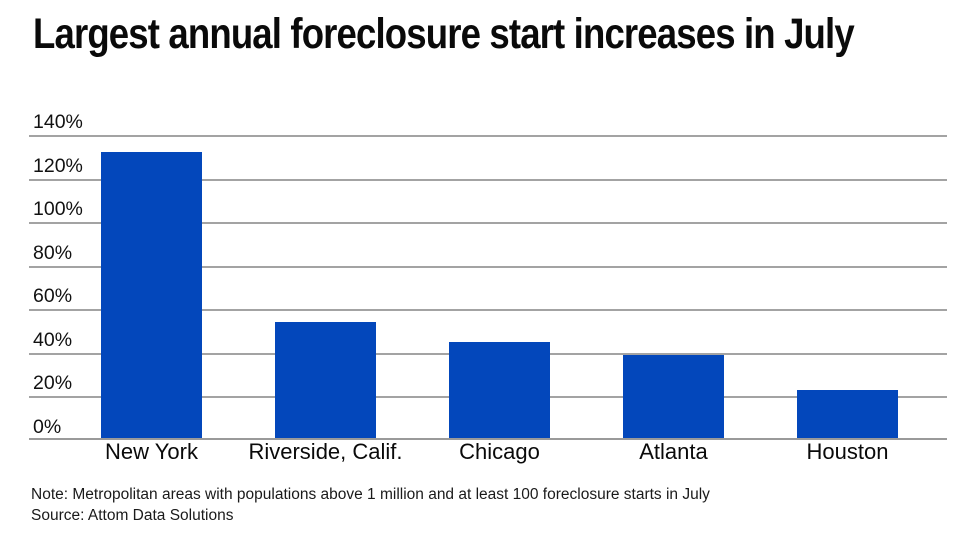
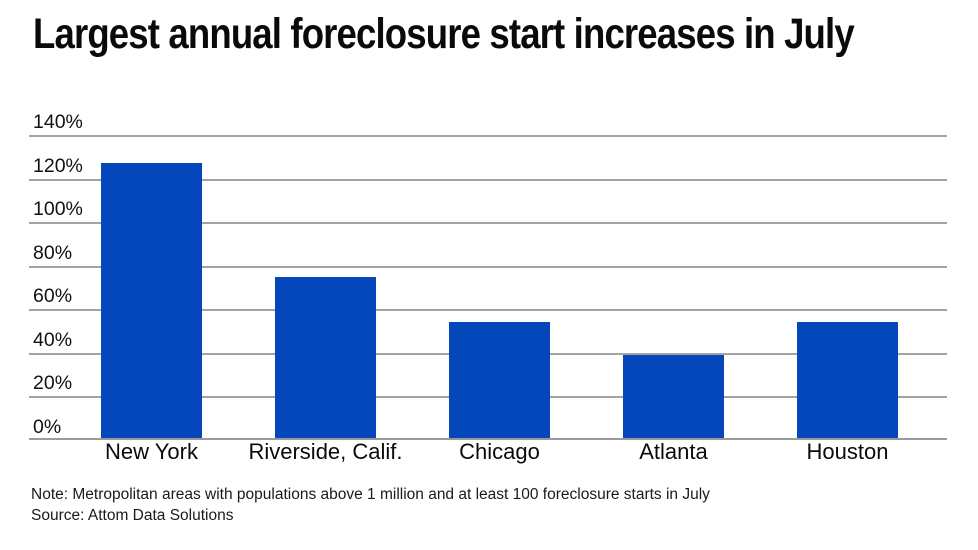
New York: 132% -> 127%
Riverside, Calif.: 54% -> 75%
Chicago: 45% -> 54%
Houston: 23% -> 54%
